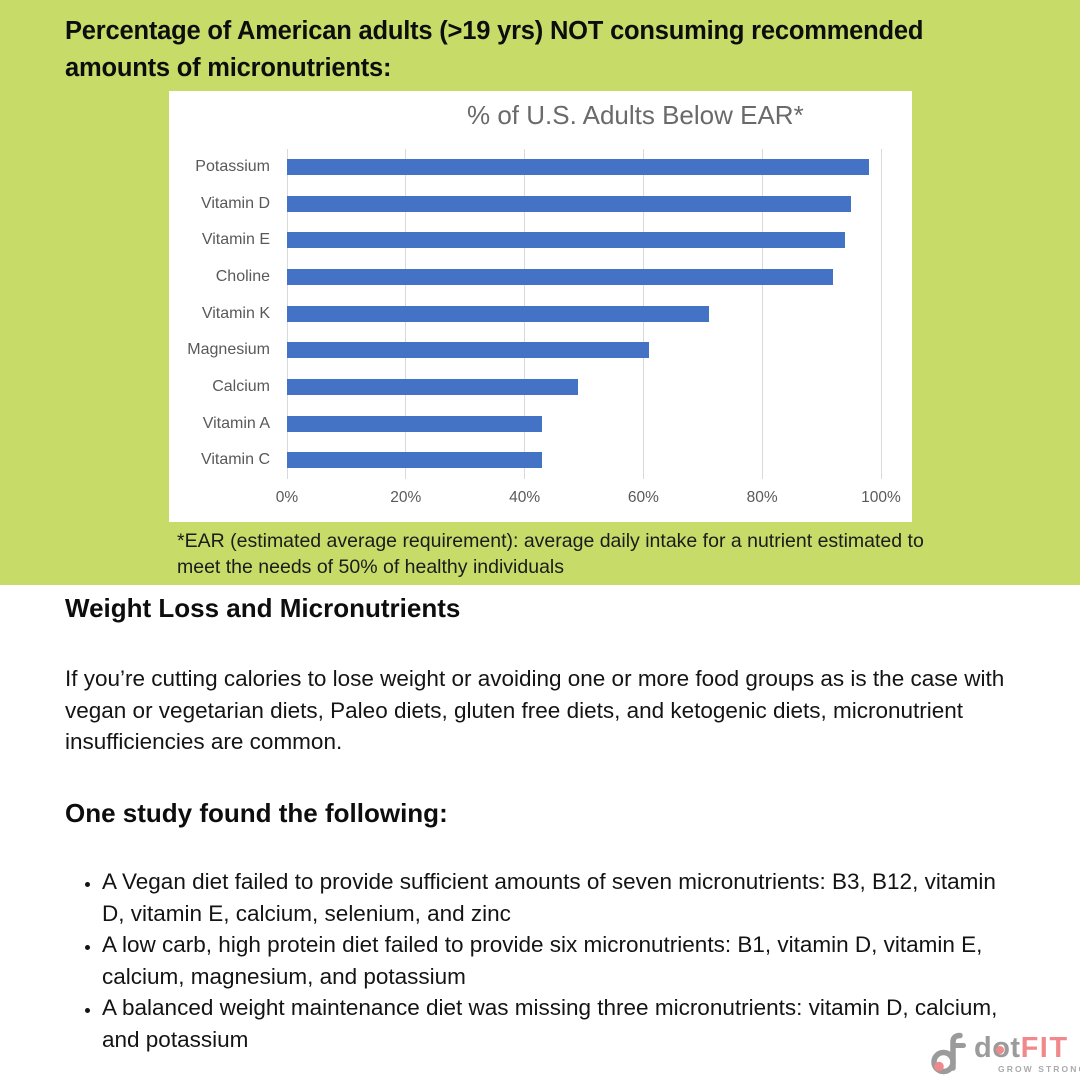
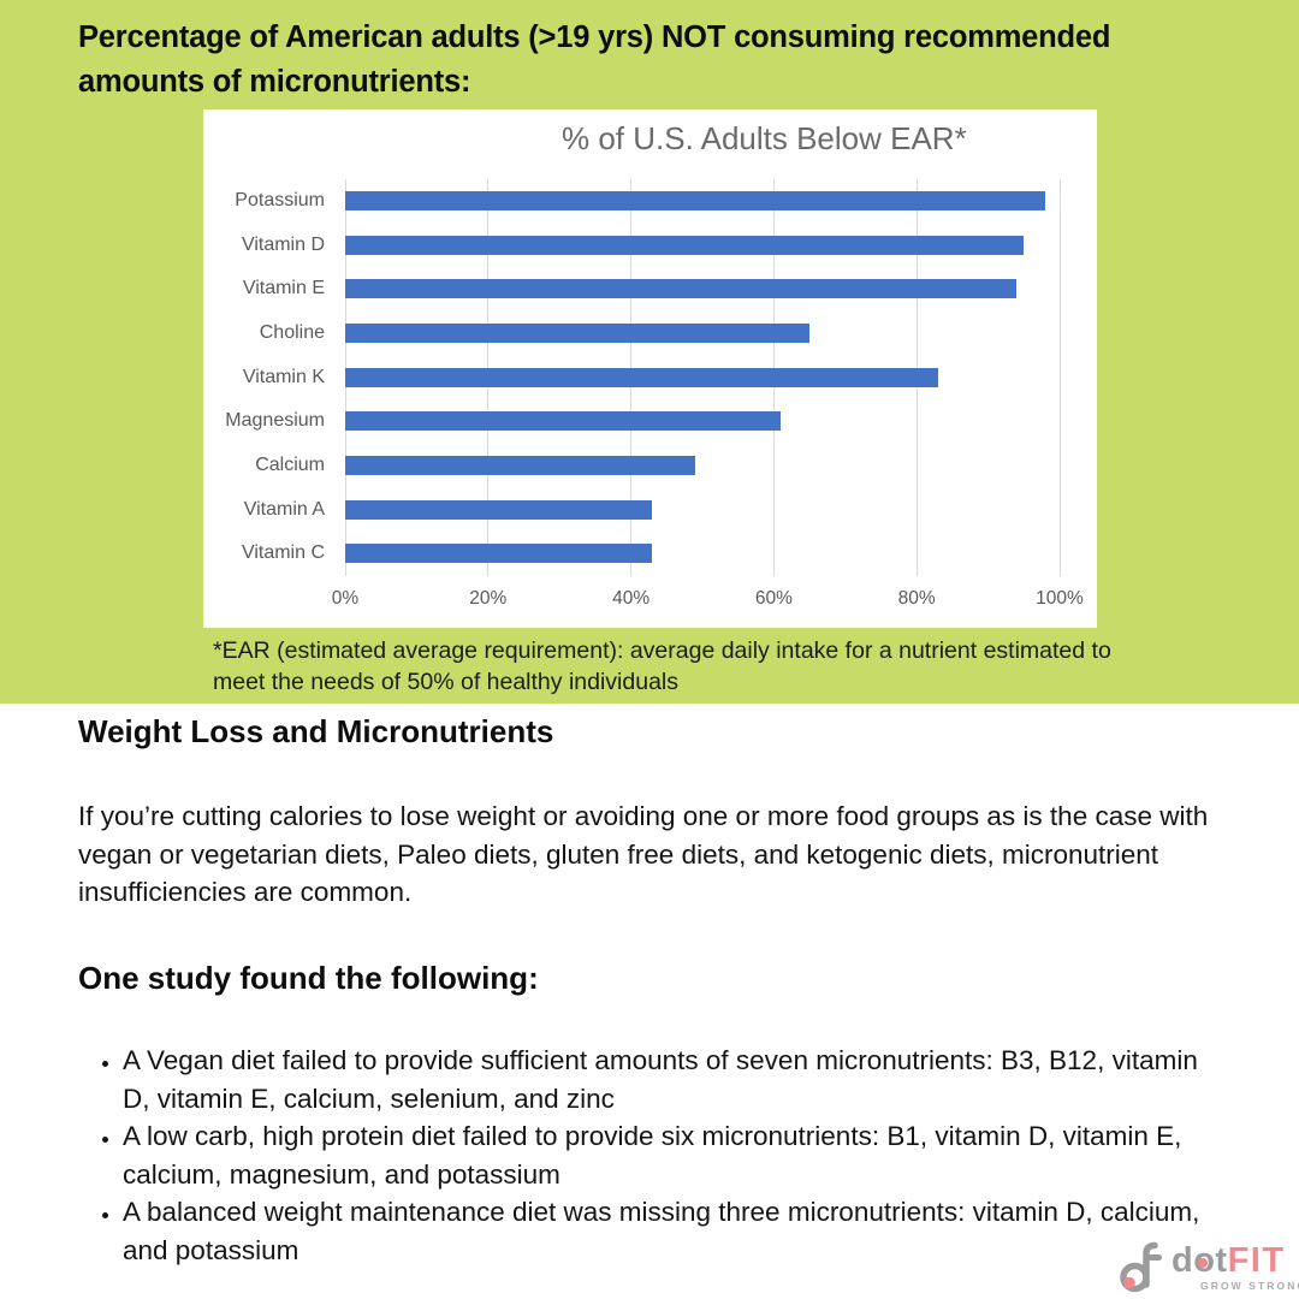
Choline: 92% -> 65%
Vitamin K: 71% -> 83%
